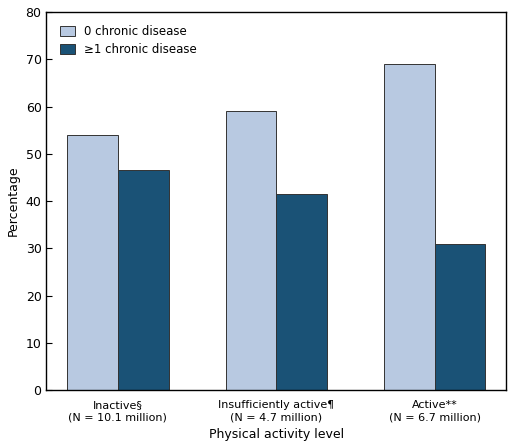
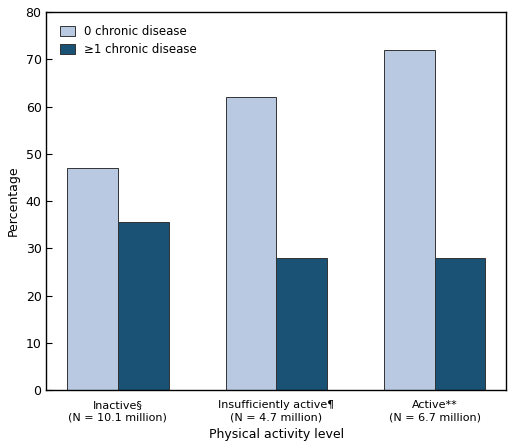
0 chronic disease/Inactive§ (N = 10.1 million): 54 -> 47
≥1 chronic disease/Inactive§ (N = 10.1 million): 46.5 -> 35.5
0 chronic disease/Insufficiently active¶ (N = 4.7 million): 59 -> 62
≥1 chronic disease/Insufficiently active¶ (N = 4.7 million): 41.5 -> 28.0
0 chronic disease/Active** (N = 6.7 million): 69 -> 72
≥1 chronic disease/Active** (N = 6.7 million): 31.0 -> 28.0
